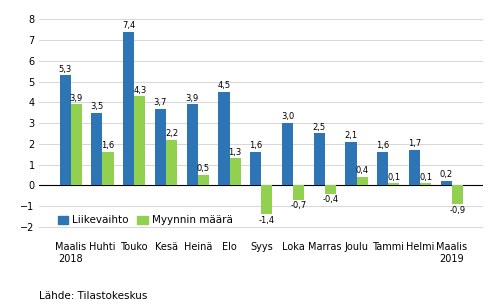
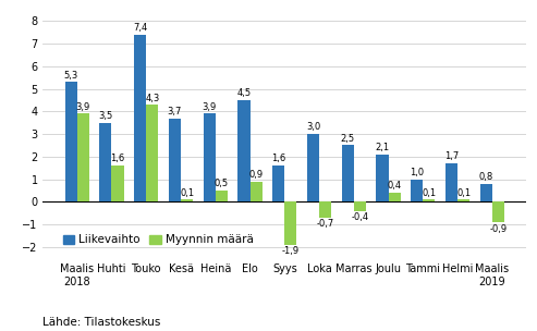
Myynnin määrä/Kesä: 2,2 -> 0,1
Myynnin määrä/Elo: 1,3 -> 0,9
Myynnin määrä/Syys: -1,4 -> -1,9
Liikevaihto/Tammi: 1,6 -> 1,0
Liikevaihto/Maalis 2019: 0,2 -> 0,8
